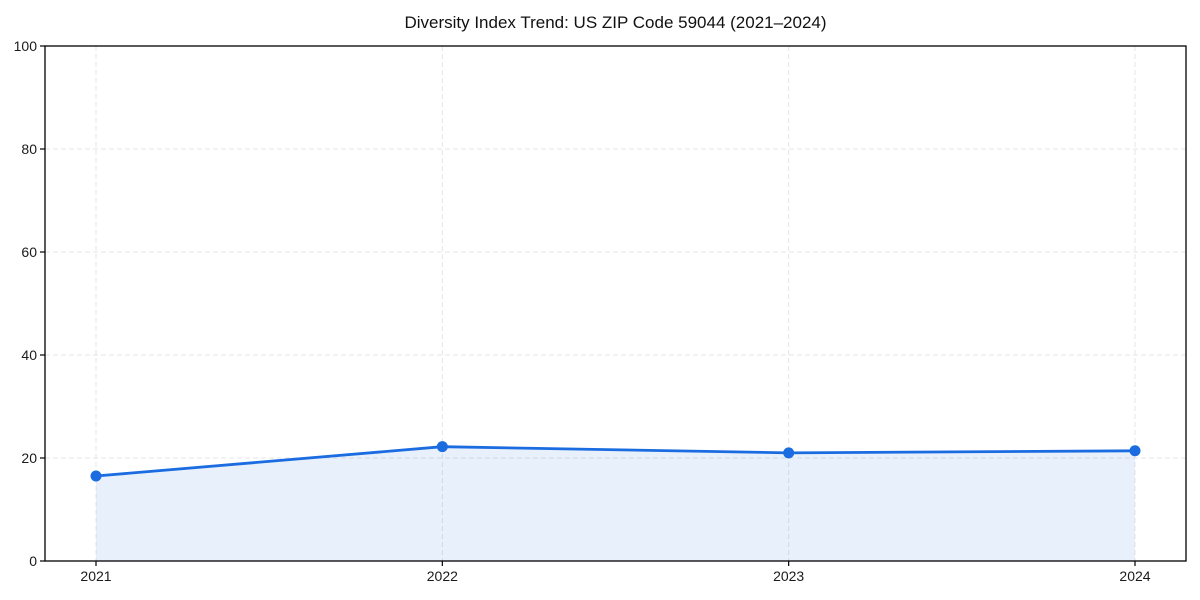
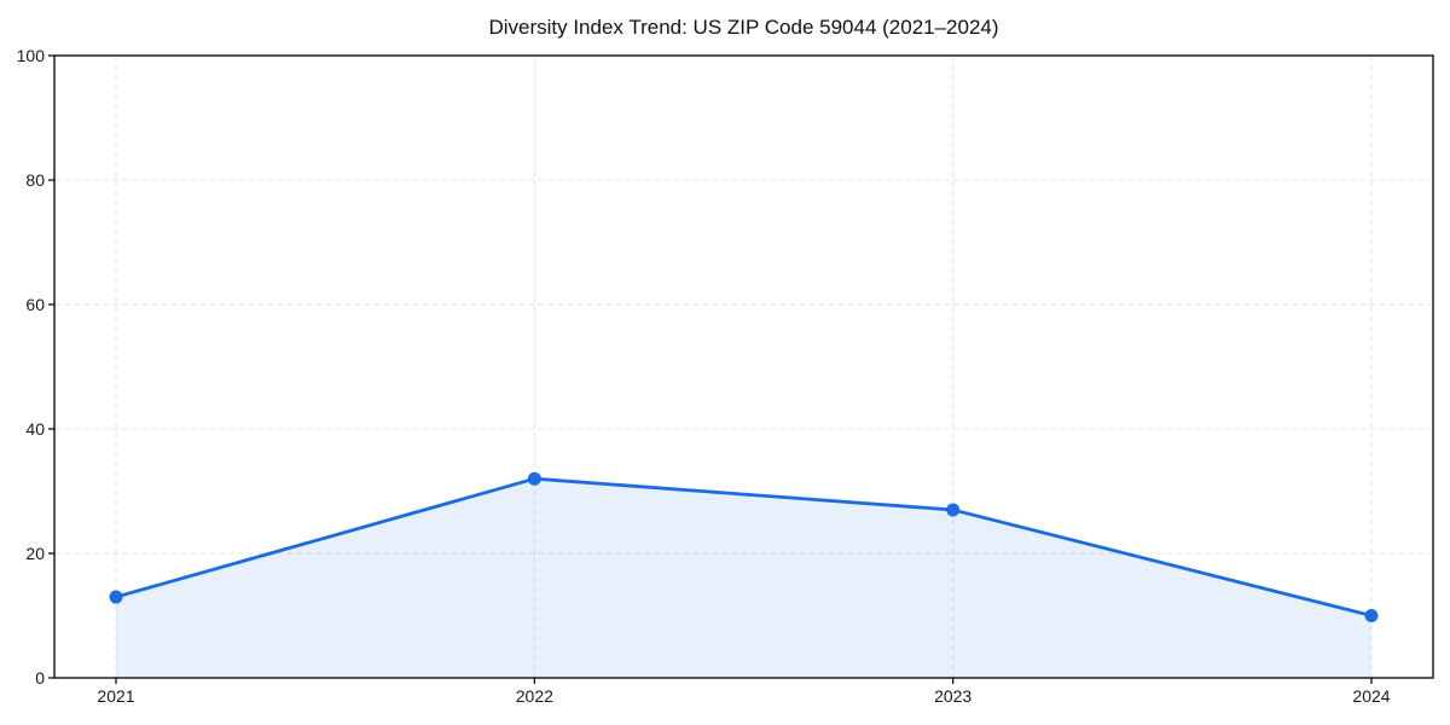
2021: 16 -> 13
2022: 22 -> 32
2023: 21 -> 27
2024: 21 -> 10
